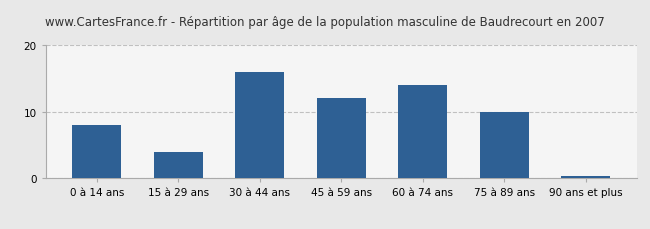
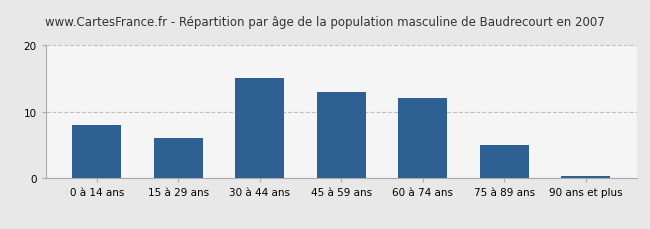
15 à 29 ans: 4.0 -> 6.0
30 à 44 ans: 16.0 -> 15.0
45 à 59 ans: 12.0 -> 13.0
60 à 74 ans: 14.0 -> 12.0
75 à 89 ans: 10.0 -> 5.0
